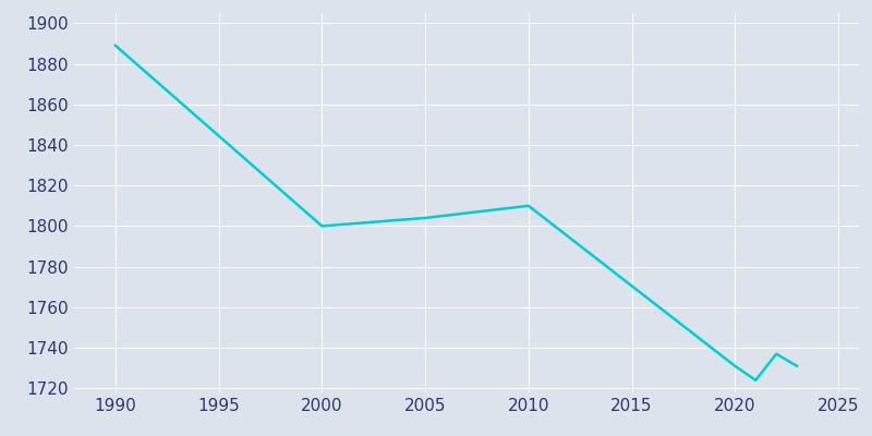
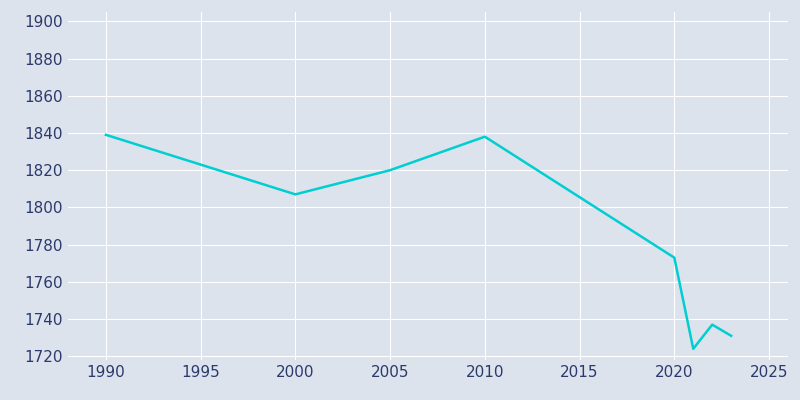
1990: 1889 -> 1839
2000: 1800 -> 1807
2005: 1804 -> 1820
2010: 1810 -> 1838
2020: 1731 -> 1773
